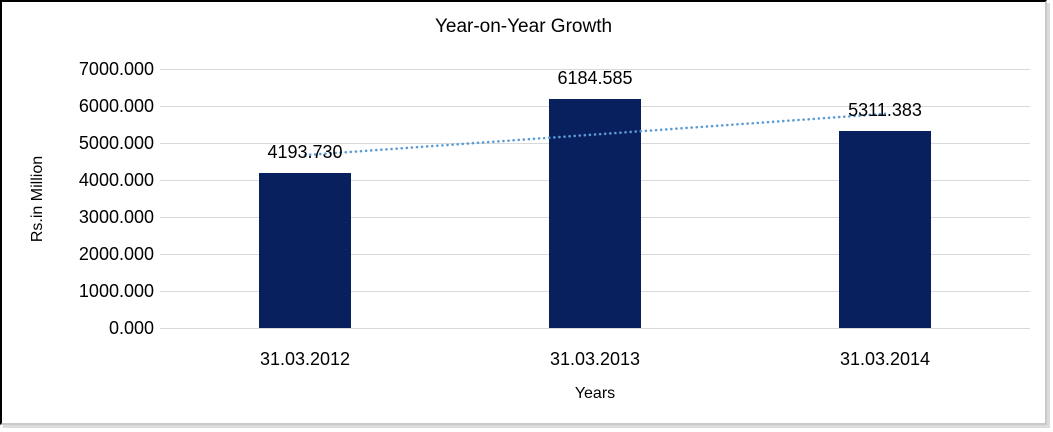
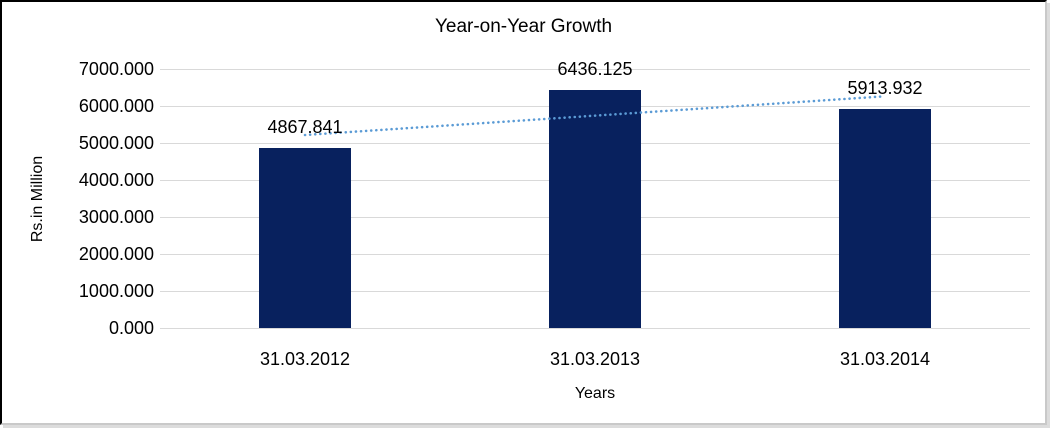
31.03.2012: 4193.730 -> 4867.841
31.03.2013: 6184.585 -> 6436.125
31.03.2014: 5311.383 -> 5913.932
